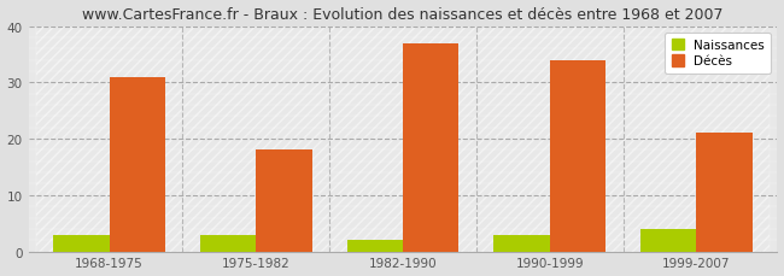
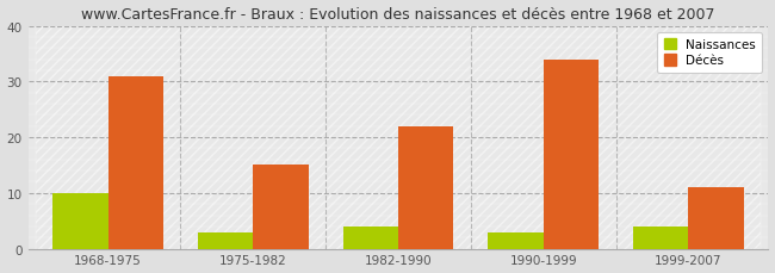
Naissances/1968-1975: 3 -> 10
Décès/1975-1982: 18 -> 15
Naissances/1982-1990: 2 -> 4
Décès/1982-1990: 37 -> 22
Décès/1999-2007: 21 -> 11
